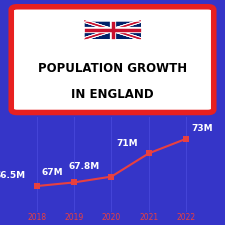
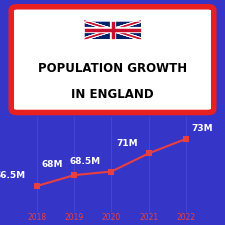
2019: 67M -> 68M
2020: 67.8M -> 68.5M
